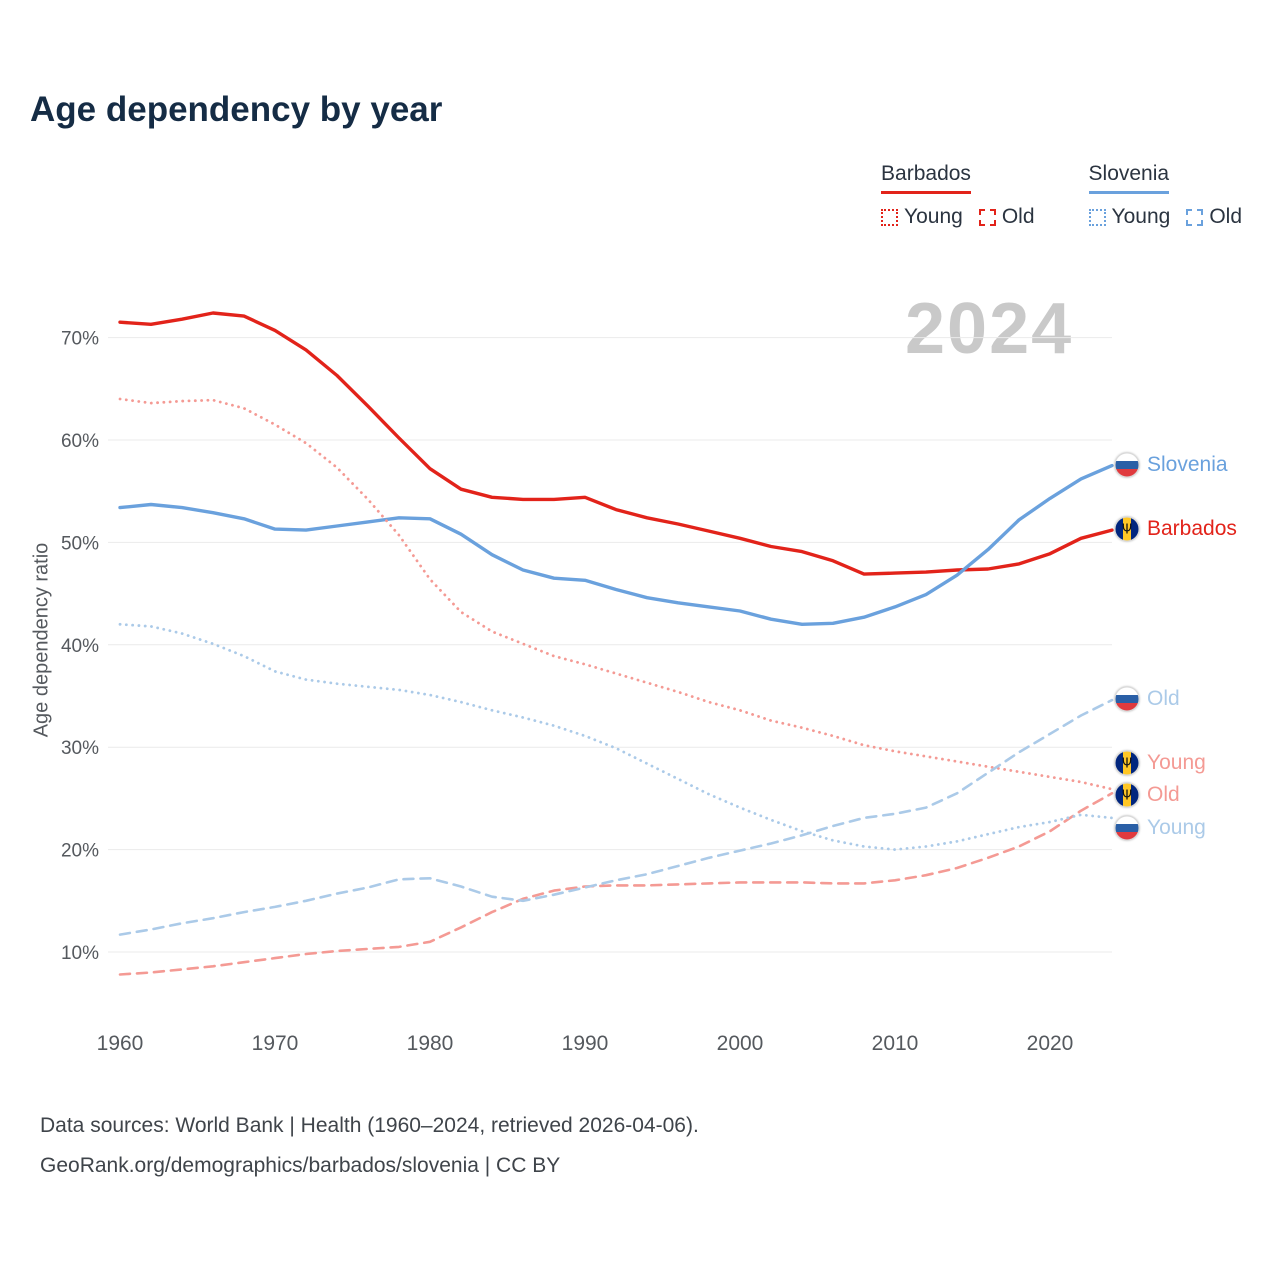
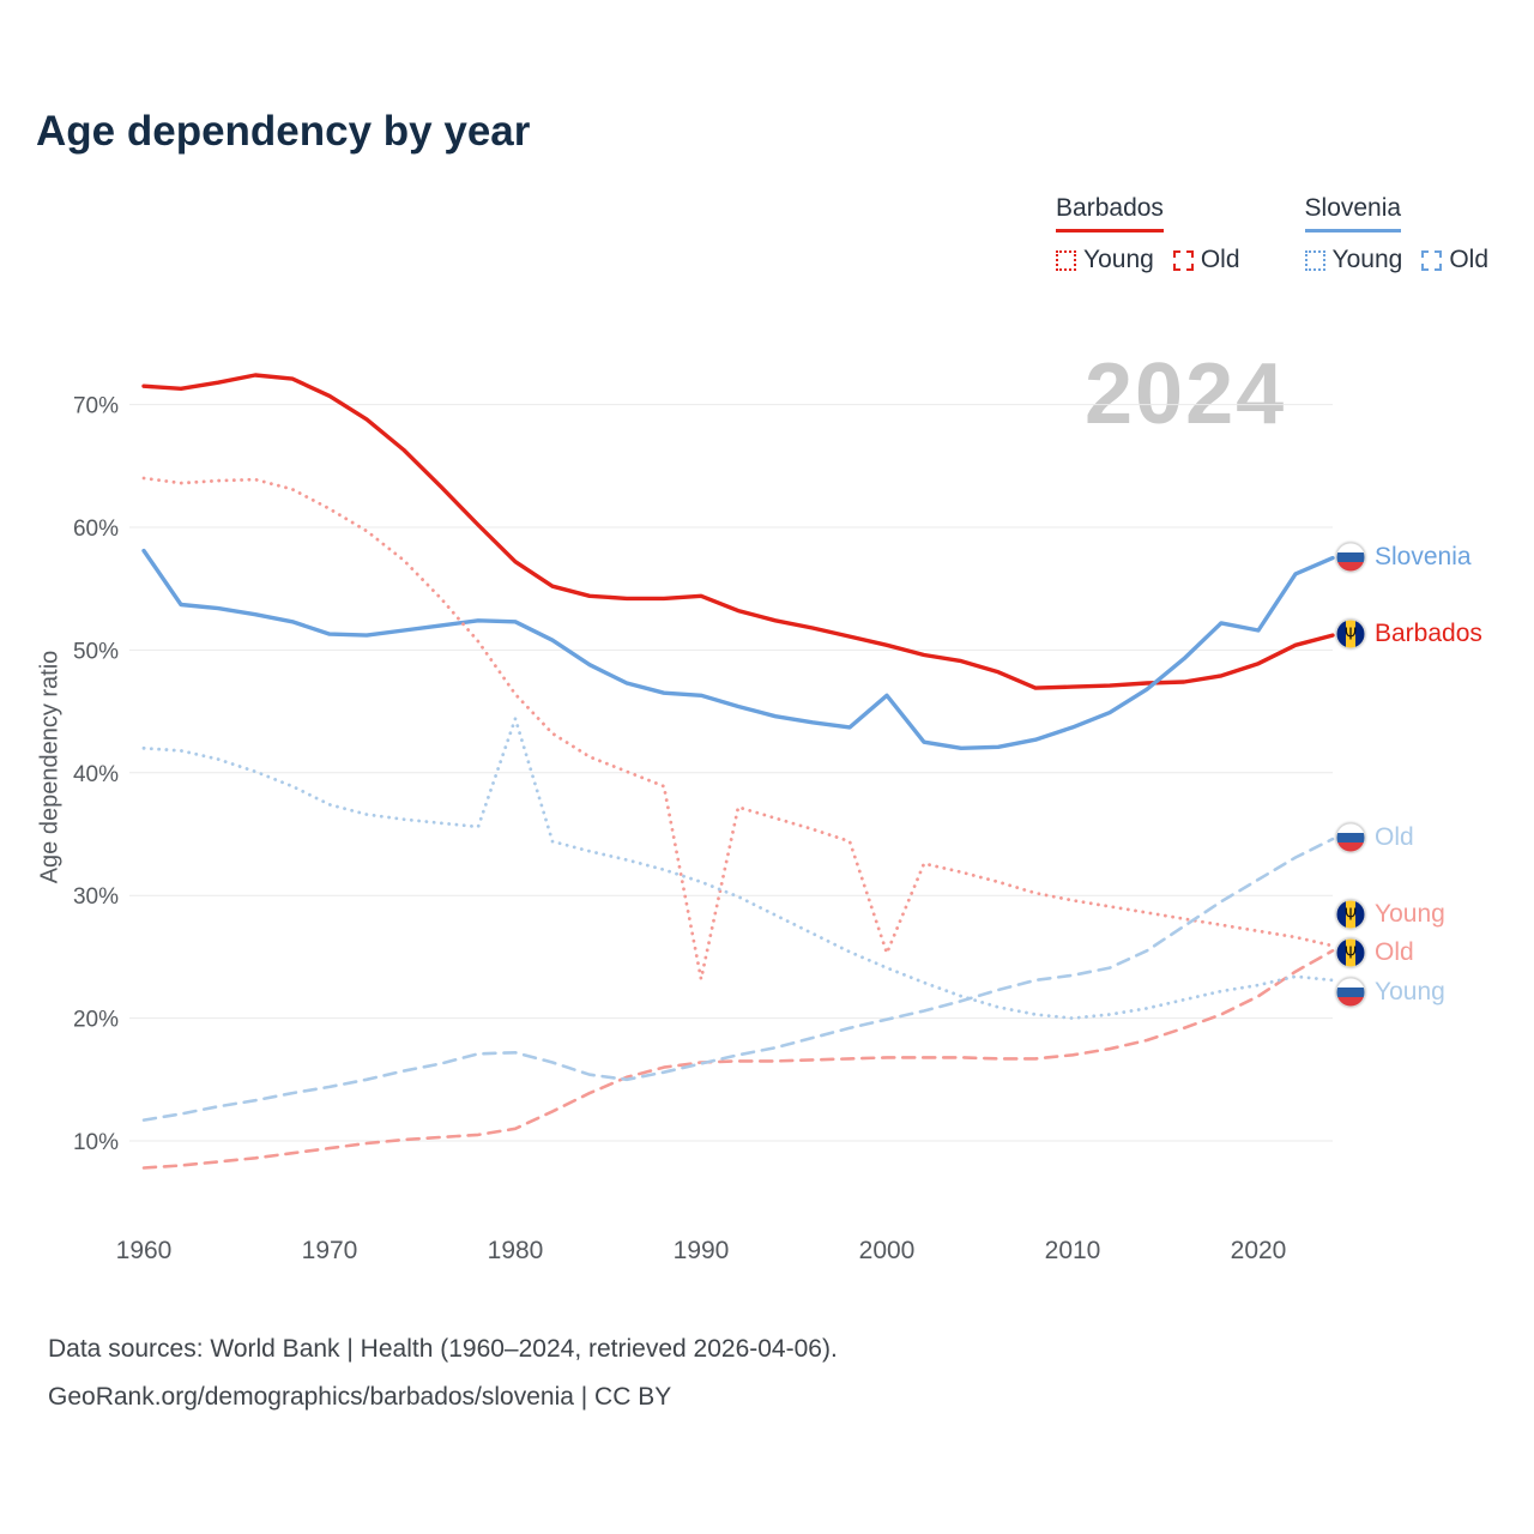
Slovenia/1960: 53.4% -> 58.1%
Slovenia Young/1980: 35.1% -> 44.4%
Barbados Young/1990: 38.1% -> 23.2%
Slovenia/2000: 43.3% -> 46.3%
Barbados Young/2000: 33.6% -> 25.3%
Slovenia/2020: 54.3% -> 51.6%
